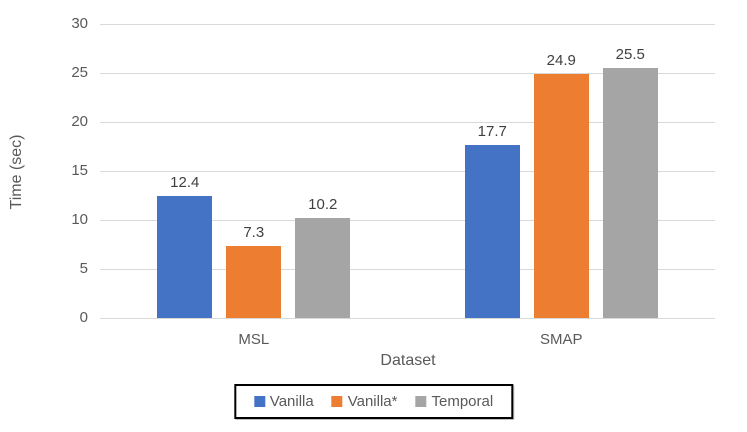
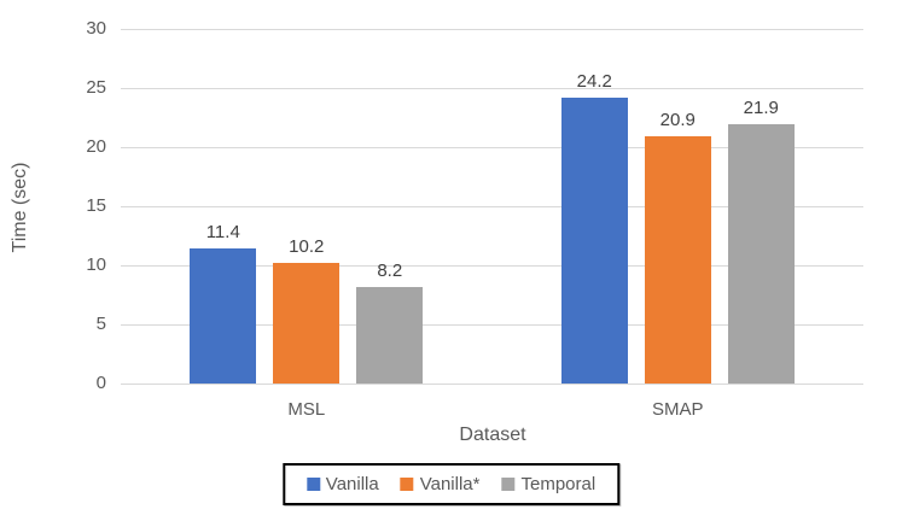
Vanilla/MSL: 12.4 -> 11.4
Vanilla*/MSL: 7.3 -> 10.2
Temporal/MSL: 10.2 -> 8.2
Vanilla/SMAP: 17.7 -> 24.2
Vanilla*/SMAP: 24.9 -> 20.9
Temporal/SMAP: 25.5 -> 21.9
